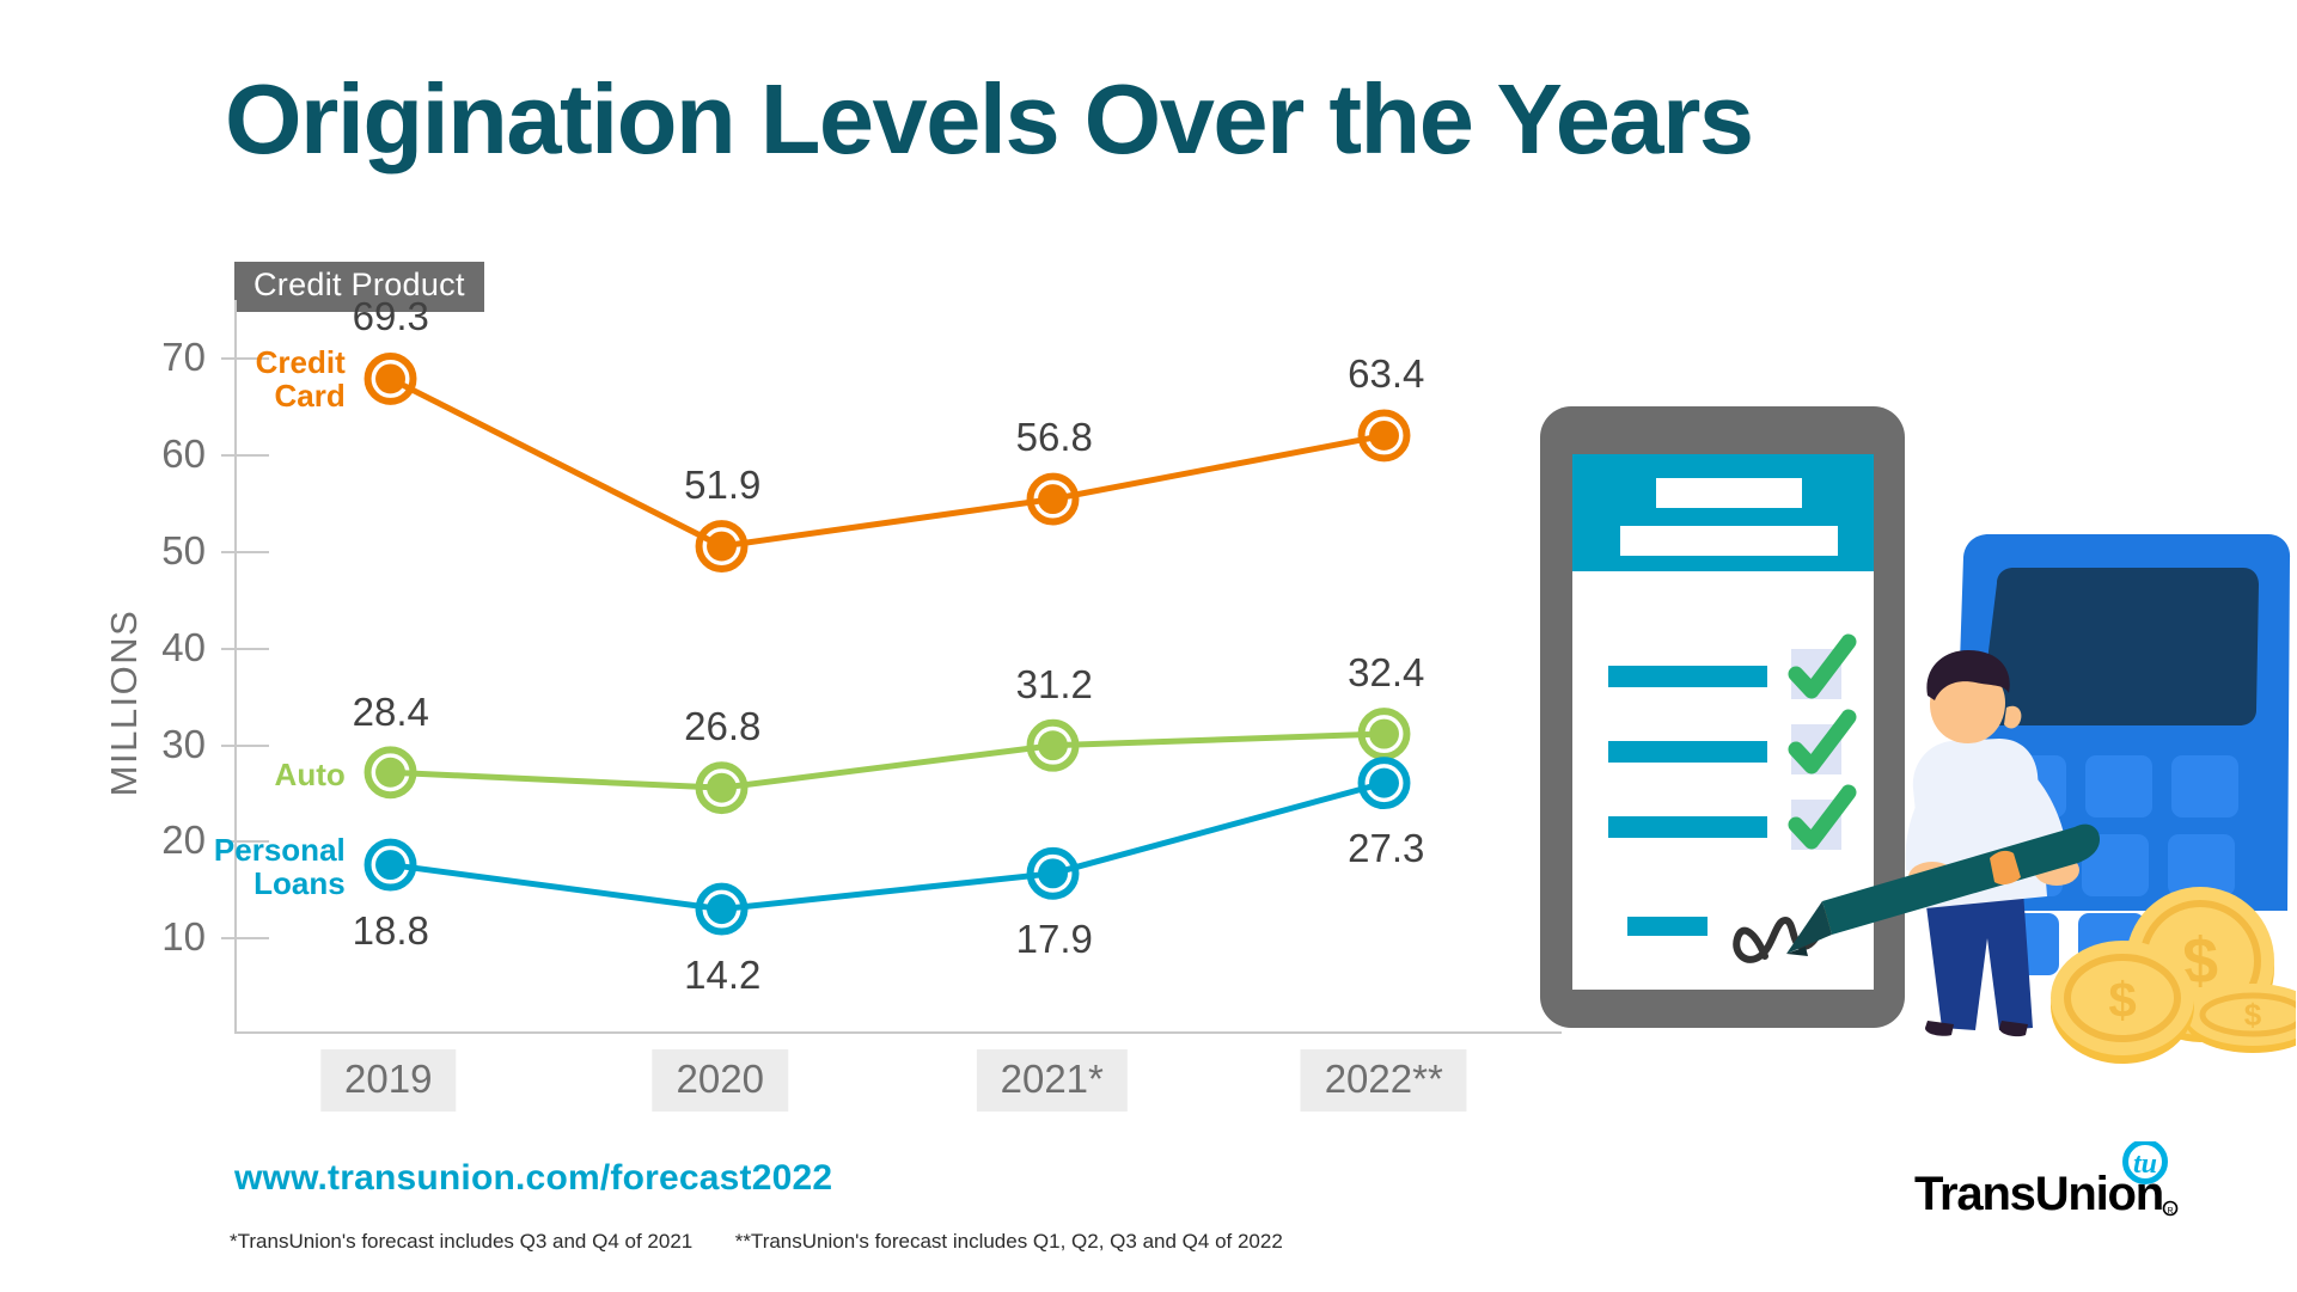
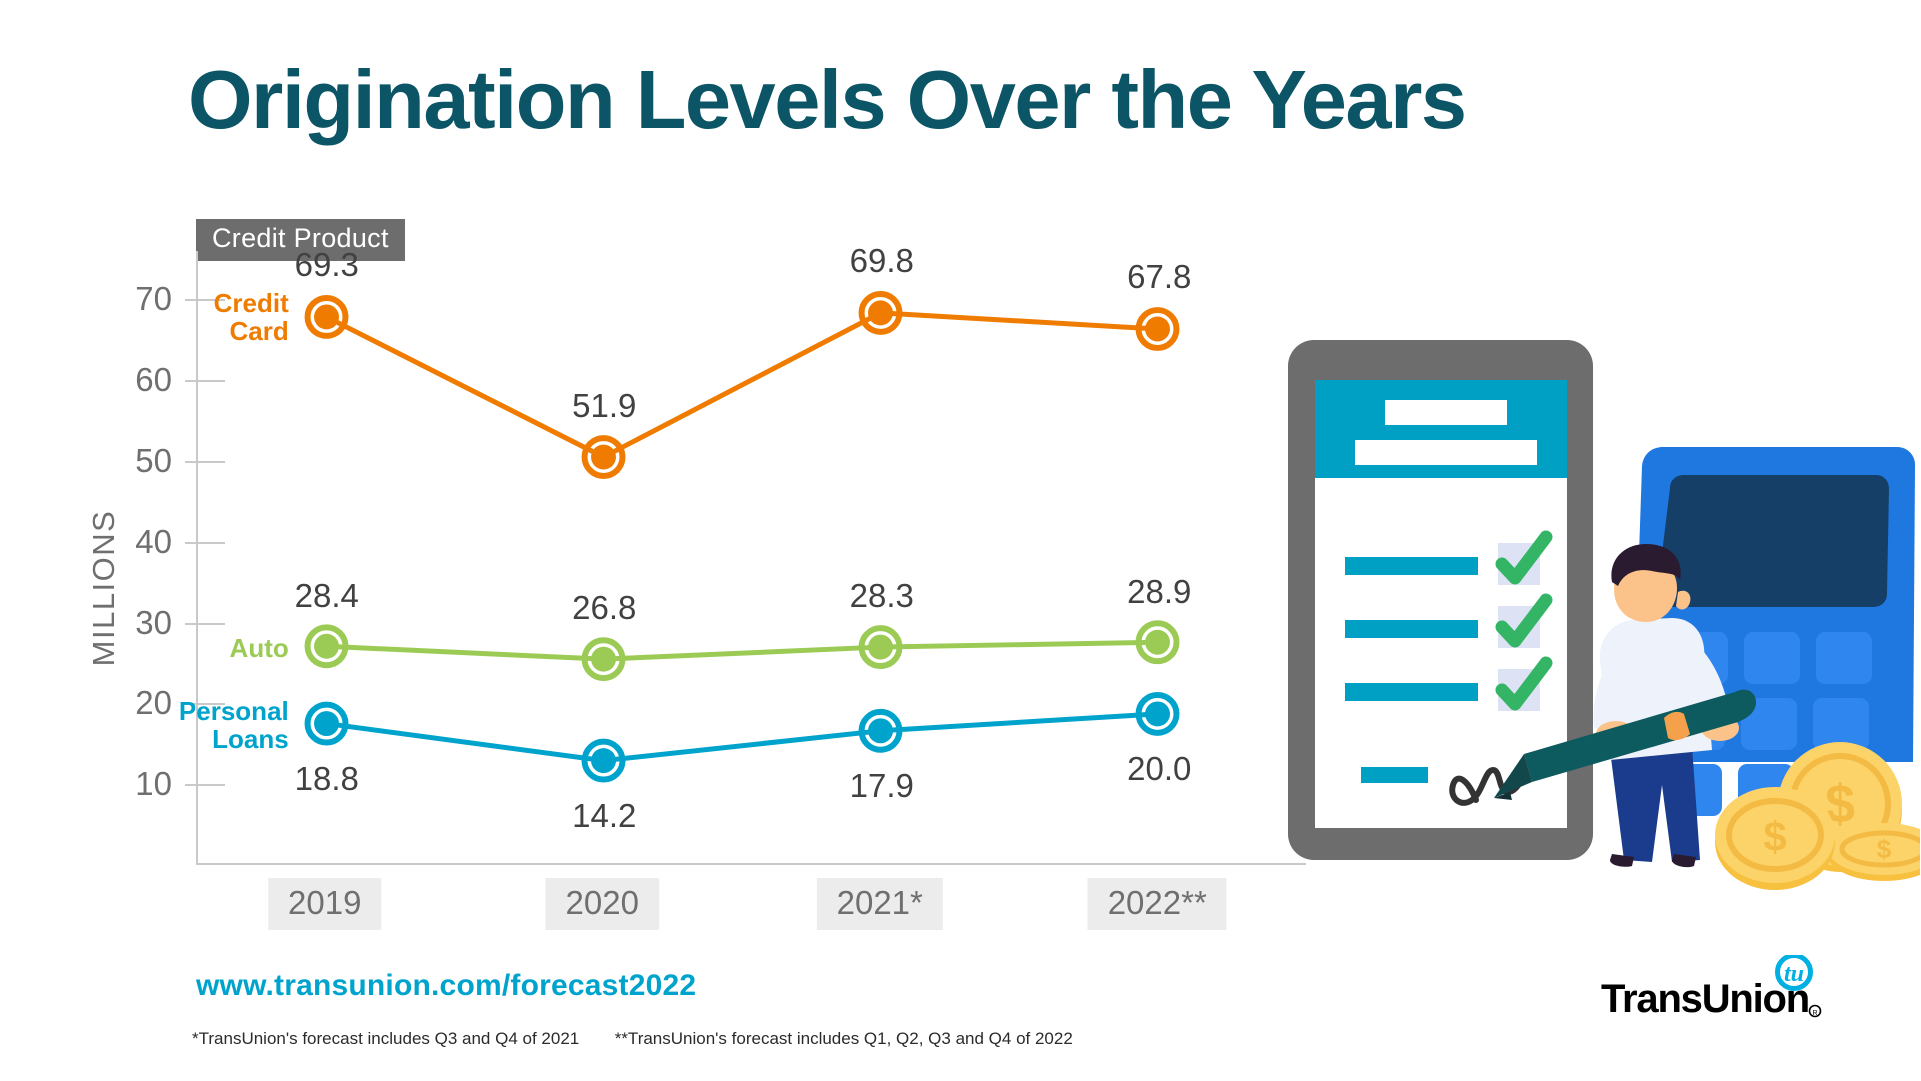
Credit Card/2021*: 56.8 -> 69.8
Auto/2021*: 31.2 -> 28.3
Credit Card/2022**: 63.4 -> 67.8
Auto/2022**: 32.4 -> 28.9
Personal Loans/2022**: 27.3 -> 20.0
